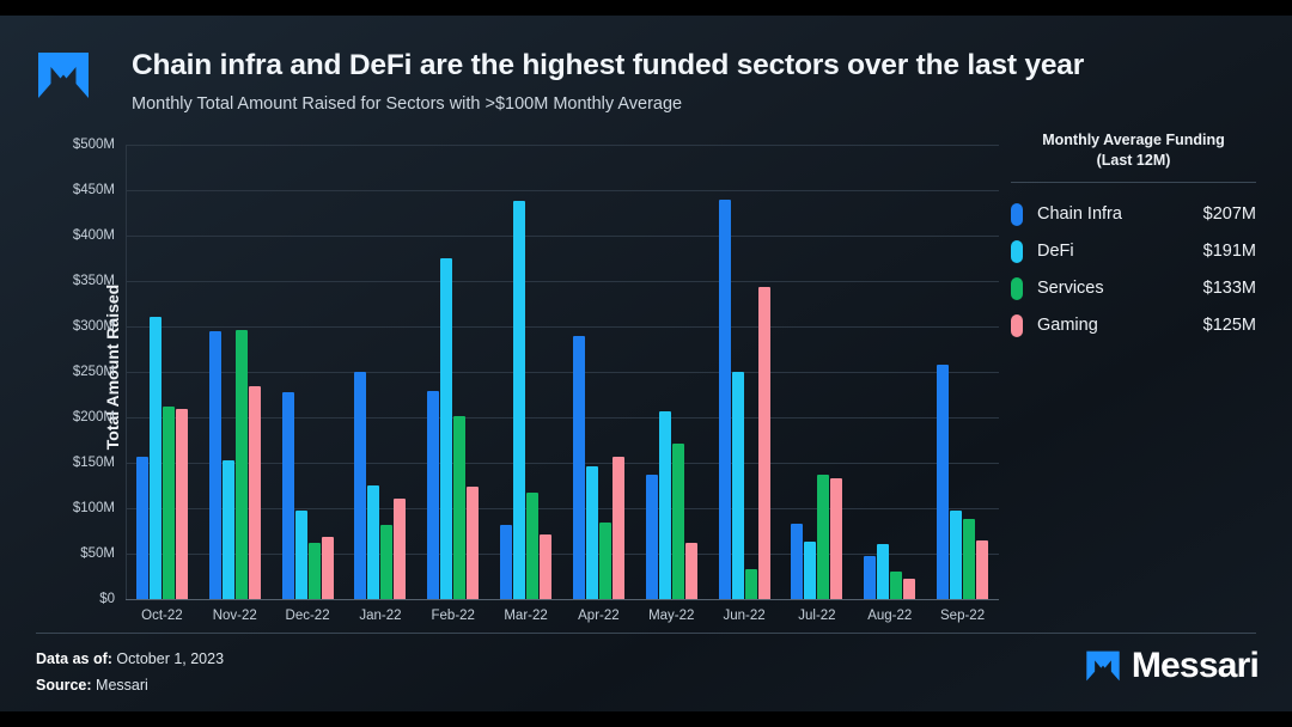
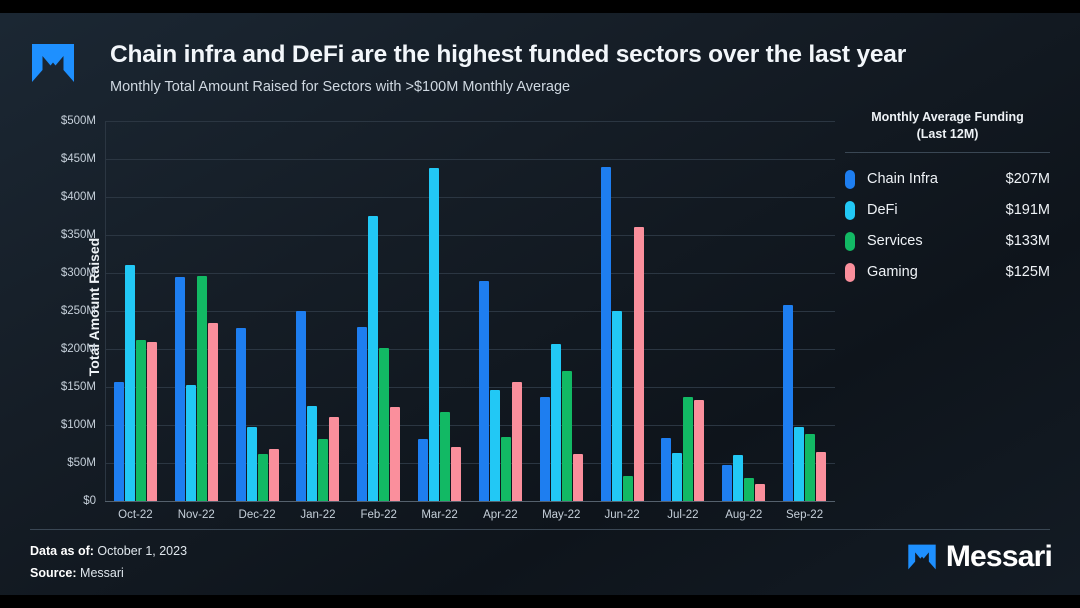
Gaming/Jun-22: $340M -> $360M
